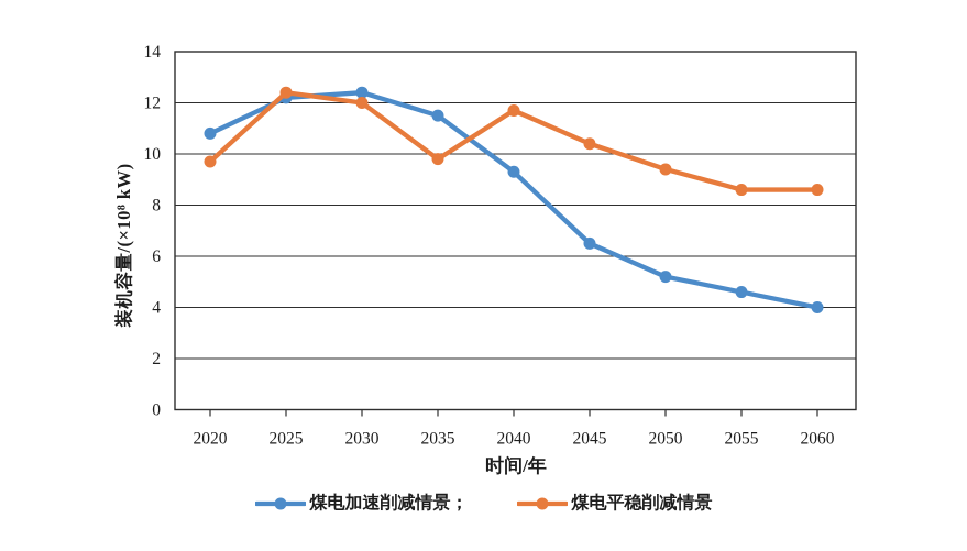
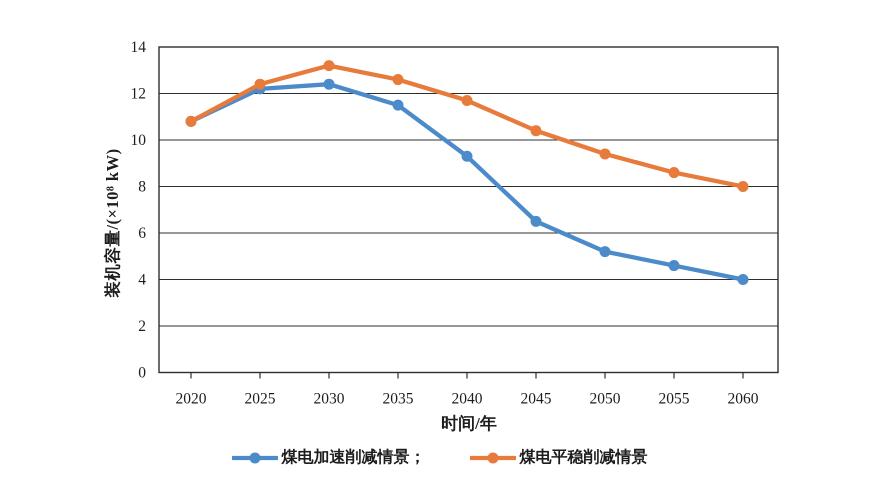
煤电平稳削减情景/2020: 9.7 -> 10.8
煤电平稳削减情景/2030: 12.0 -> 13.2
煤电平稳削减情景/2035: 9.8 -> 12.6
煤电平稳削减情景/2060: 8.6 -> 8.0
